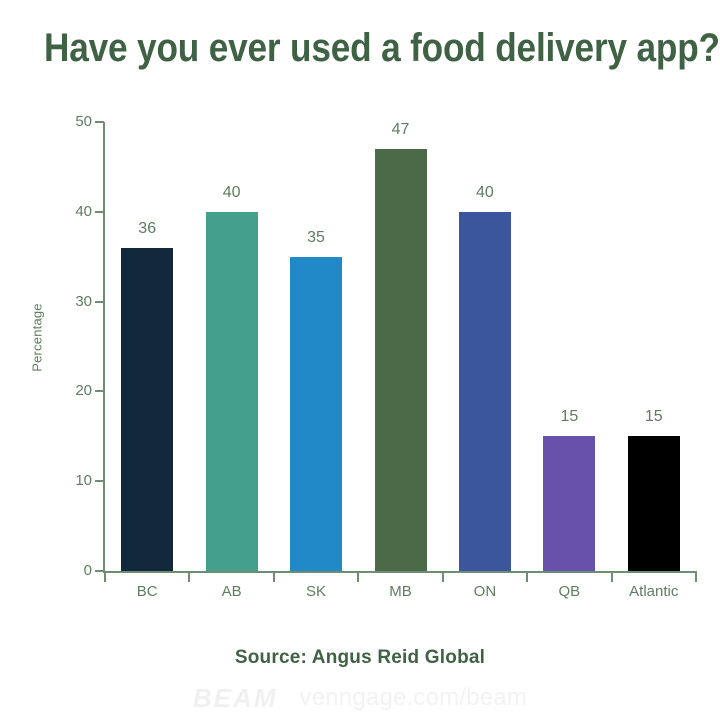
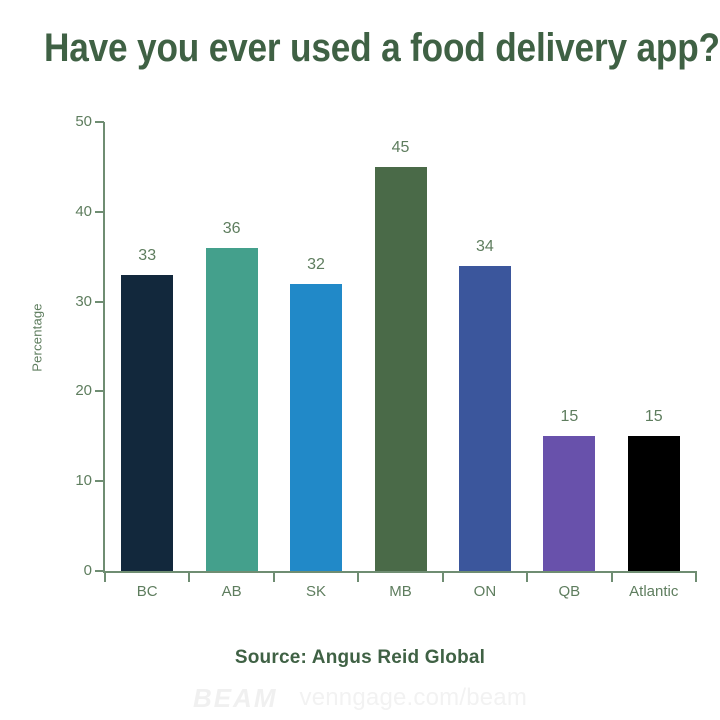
BC: 36 -> 33
AB: 40 -> 36
SK: 35 -> 32
MB: 47 -> 45
ON: 40 -> 34
